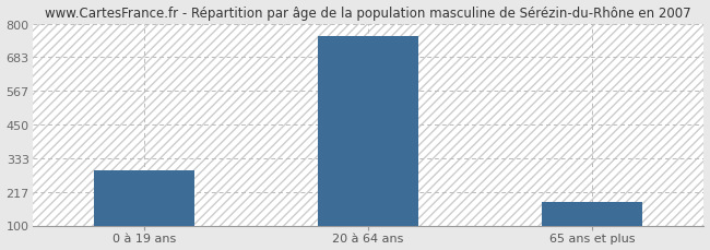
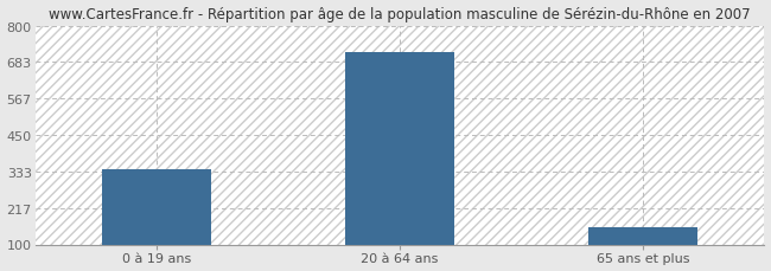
0 à 19 ans: 290 -> 340
20 à 64 ans: 755 -> 713
65 ans et plus: 180 -> 153
